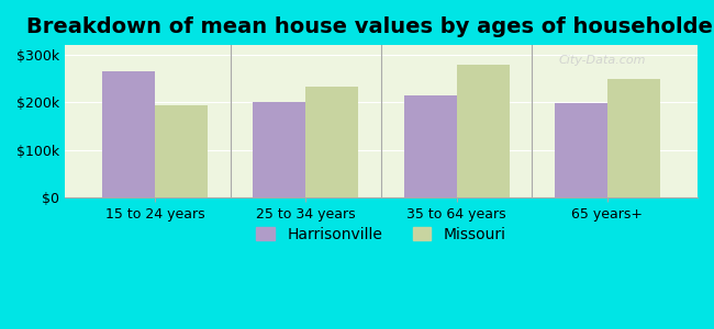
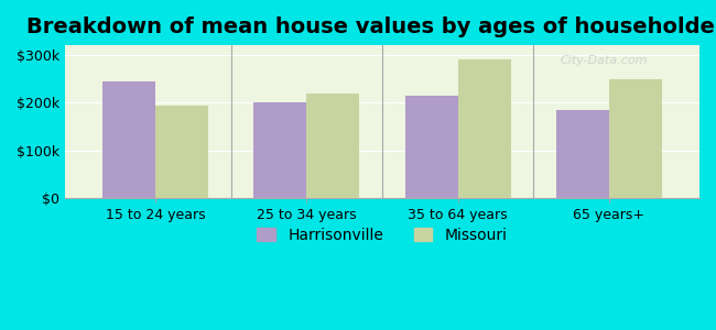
Harrisonville/15 to 24 years: $265k -> $245k
Missouri/25 to 34 years: $232k -> $220k
Missouri/35 to 64 years: $278k -> $290k
Harrisonville/65 years+: $198k -> $185k
